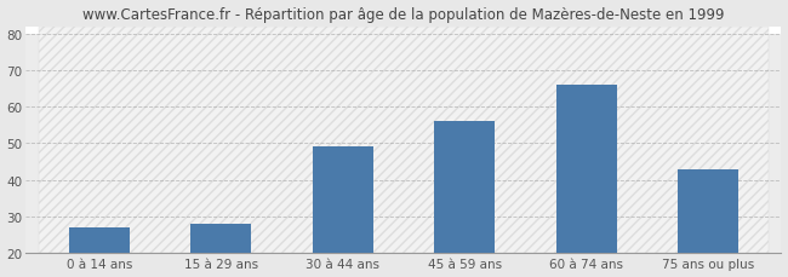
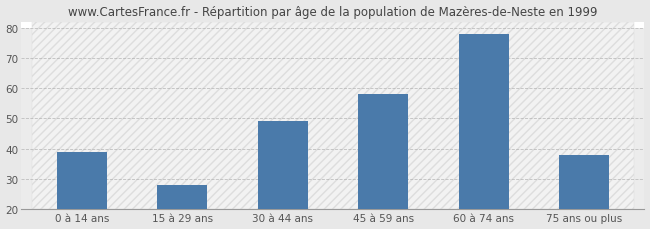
0 à 14 ans: 27 -> 39
45 à 59 ans: 56 -> 58
60 à 74 ans: 66 -> 78
75 ans ou plus: 43 -> 38
